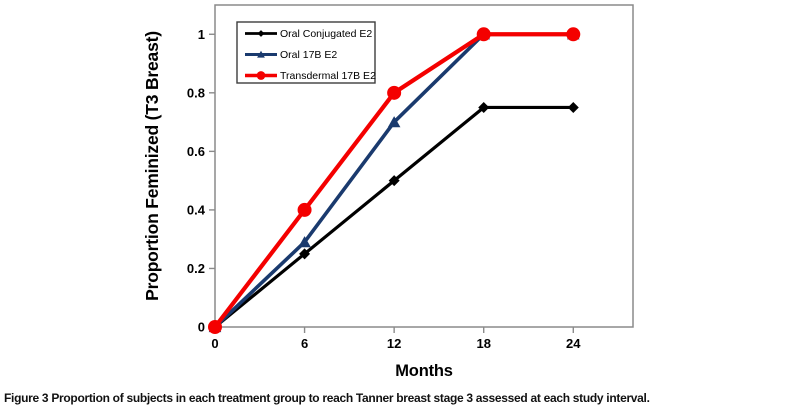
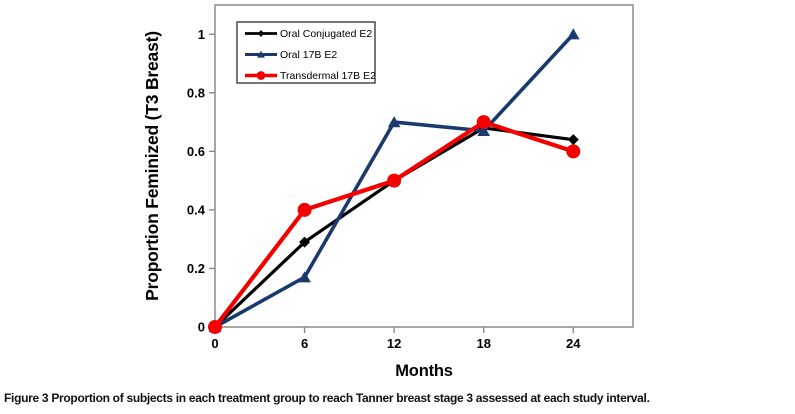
Oral Conjugated E2/6: 0.25 -> 0.29
Oral 17B E2/6: 0.29 -> 0.17
Transdermal 17B E2/12: 0.8 -> 0.5
Oral Conjugated E2/18: 0.75 -> 0.68
Oral 17B E2/18: 1.00 -> 0.67
Transdermal 17B E2/18: 1.0 -> 0.7
Oral Conjugated E2/24: 0.75 -> 0.64
Transdermal 17B E2/24: 1.0 -> 0.6
